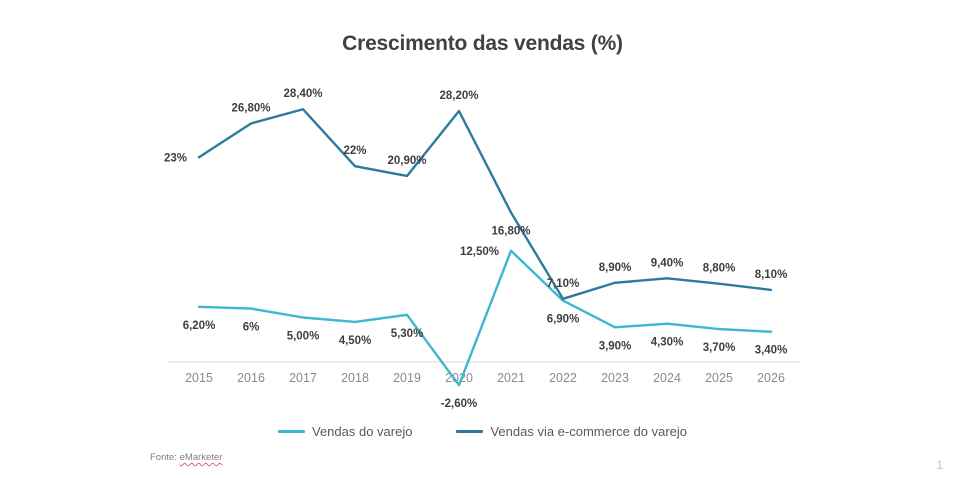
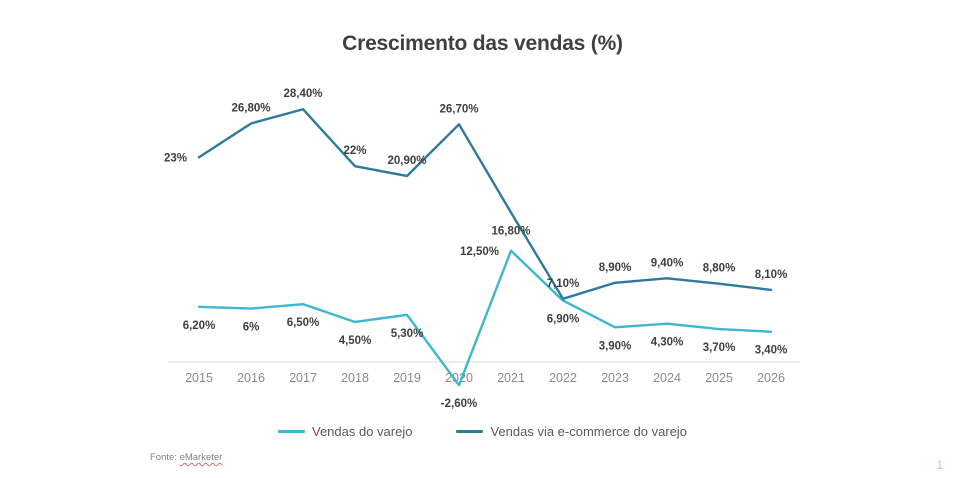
Vendas do varejo/2017: 5,00% -> 6,50%
Vendas via e-commerce do varejo/2020: 28,20% -> 26,70%
